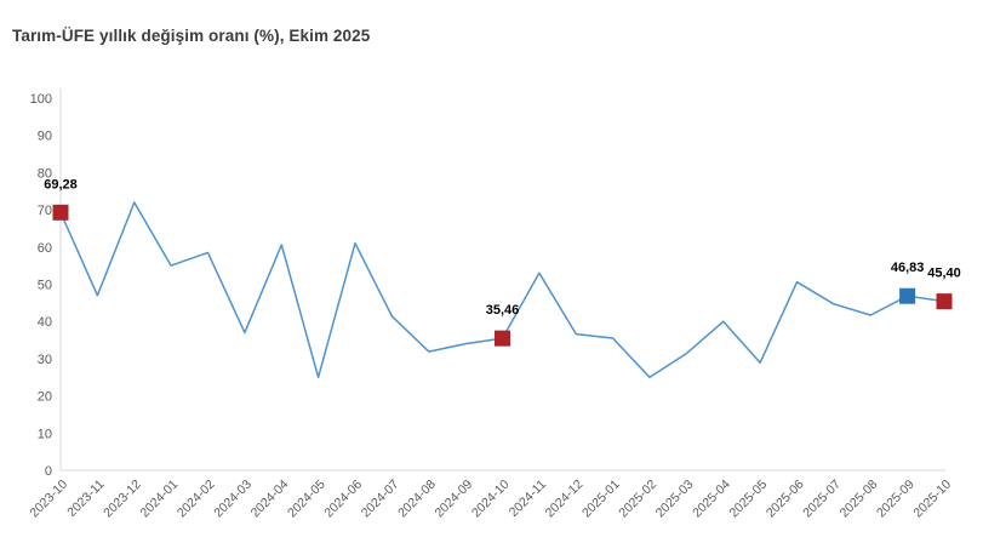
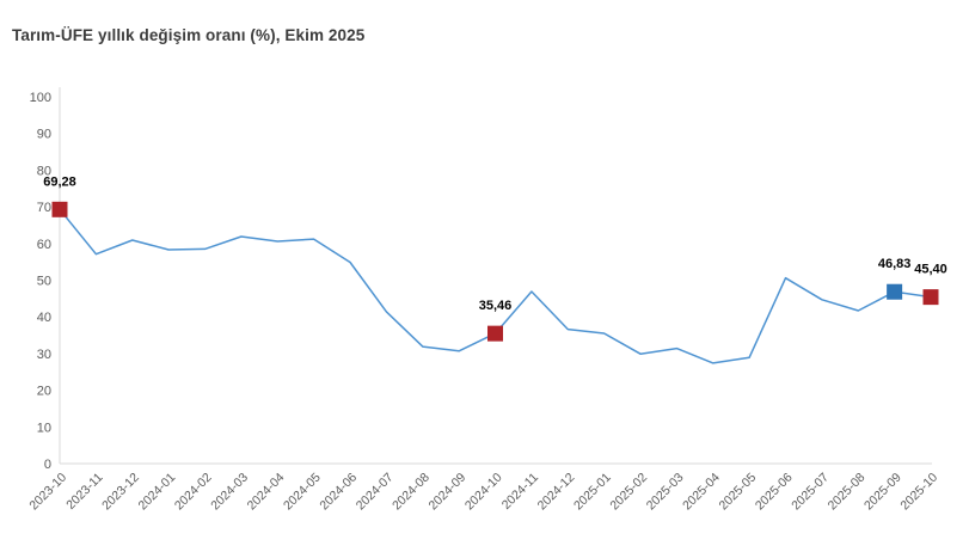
2023-11: 47 -> 57
2023-12: 72 -> 61
2024-01: 55 -> 58
2024-03: 37 -> 62
2024-05: 25 -> 61
2024-06: 61 -> 55
2024-09: 34 -> 31
2024-11: 53 -> 47
2025-02: 25 -> 30
2025-04: 40 -> 27
